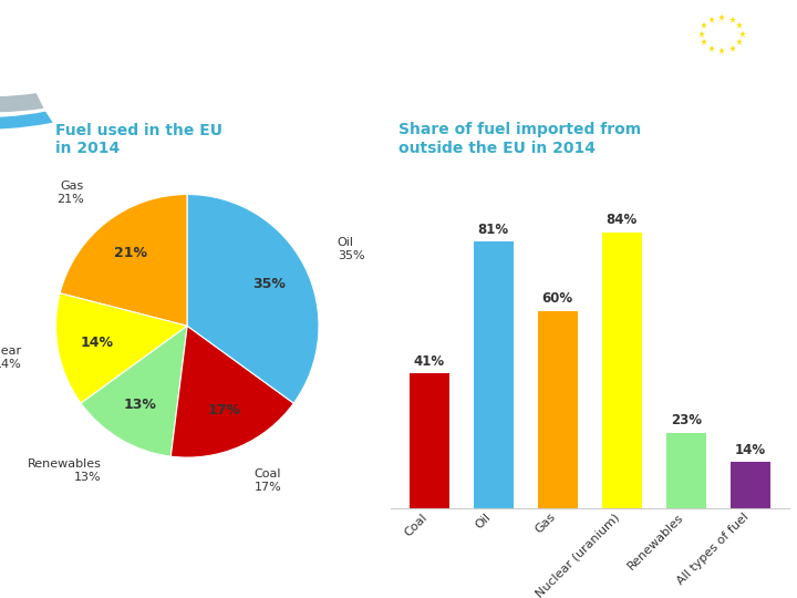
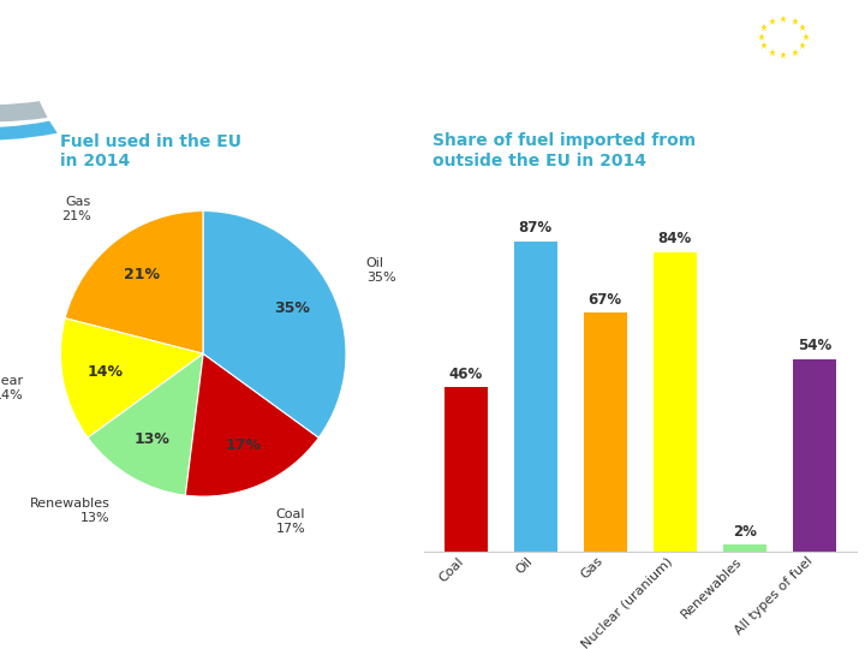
Coal: 41% -> 46%
Oil: 81% -> 87%
Gas: 60% -> 67%
Renewables: 23% -> 2%
All types of fuel: 14% -> 54%
